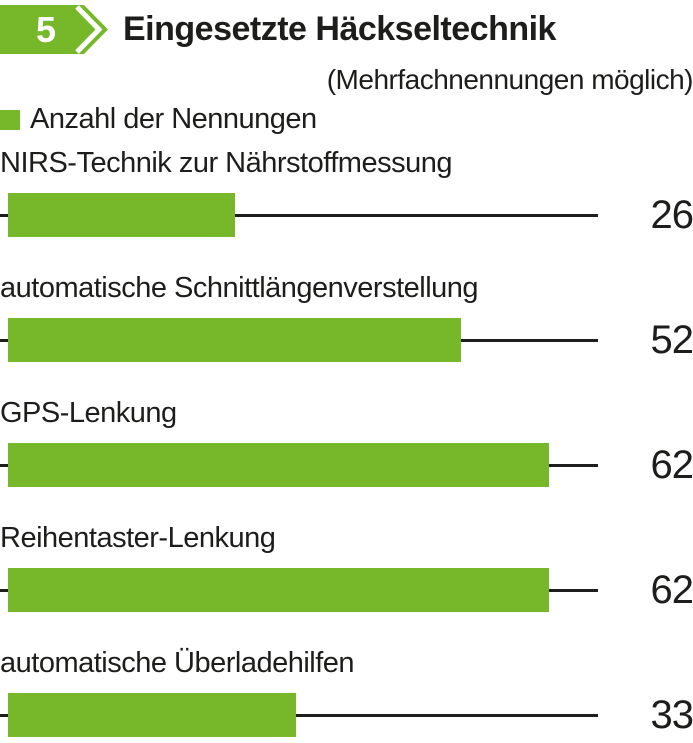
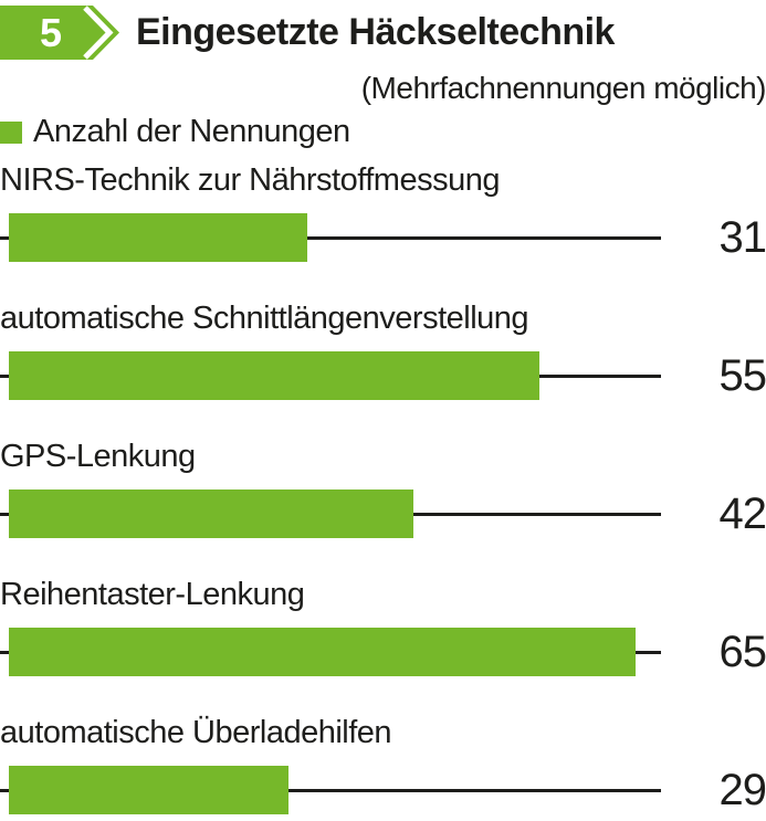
NIRS-Technik zur Nährstoffmessung: 26 -> 31
automatische Schnittlängenverstellung: 52 -> 55
GPS-Lenkung: 62 -> 42
Reihentaster-Lenkung: 62 -> 65
automatische Überladehilfen: 33 -> 29
